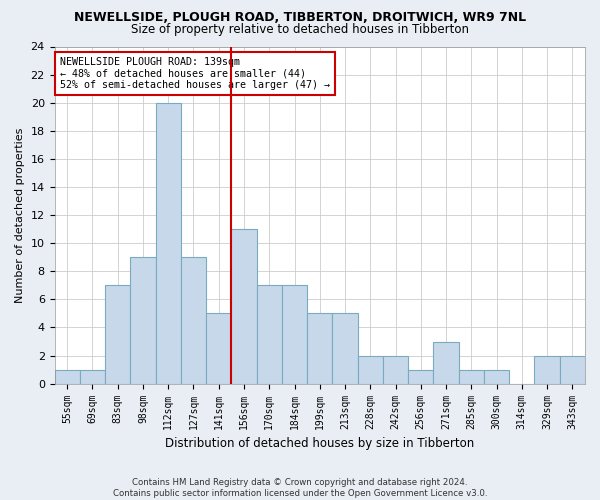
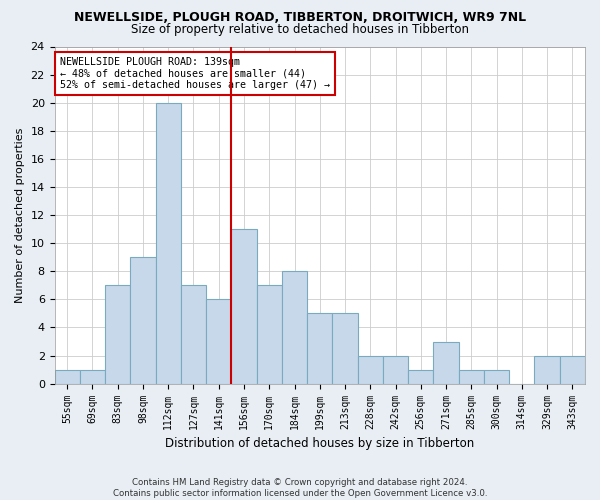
127sqm: 9 -> 7
141sqm: 5 -> 6
184sqm: 7 -> 8
